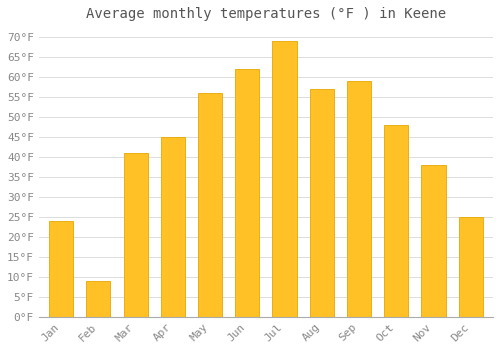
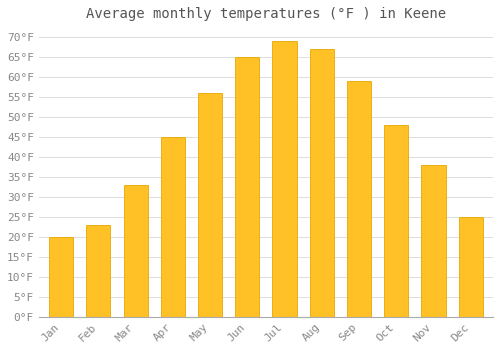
Jan: 24°F -> 20°F
Feb: 9°F -> 23°F
Mar: 41°F -> 33°F
Jun: 62°F -> 65°F
Aug: 57°F -> 67°F
